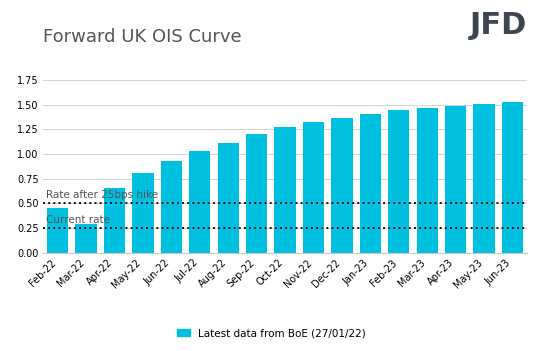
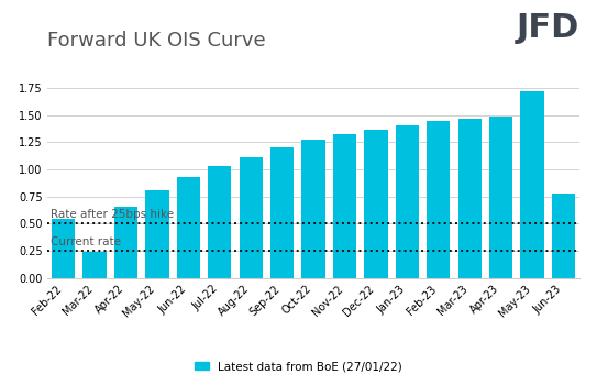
Feb-22: 0.46 -> 0.54
Mar-22: 0.29 -> 0.24
May-23: 1.50 -> 1.72
Jun-23: 1.52 -> 0.78
